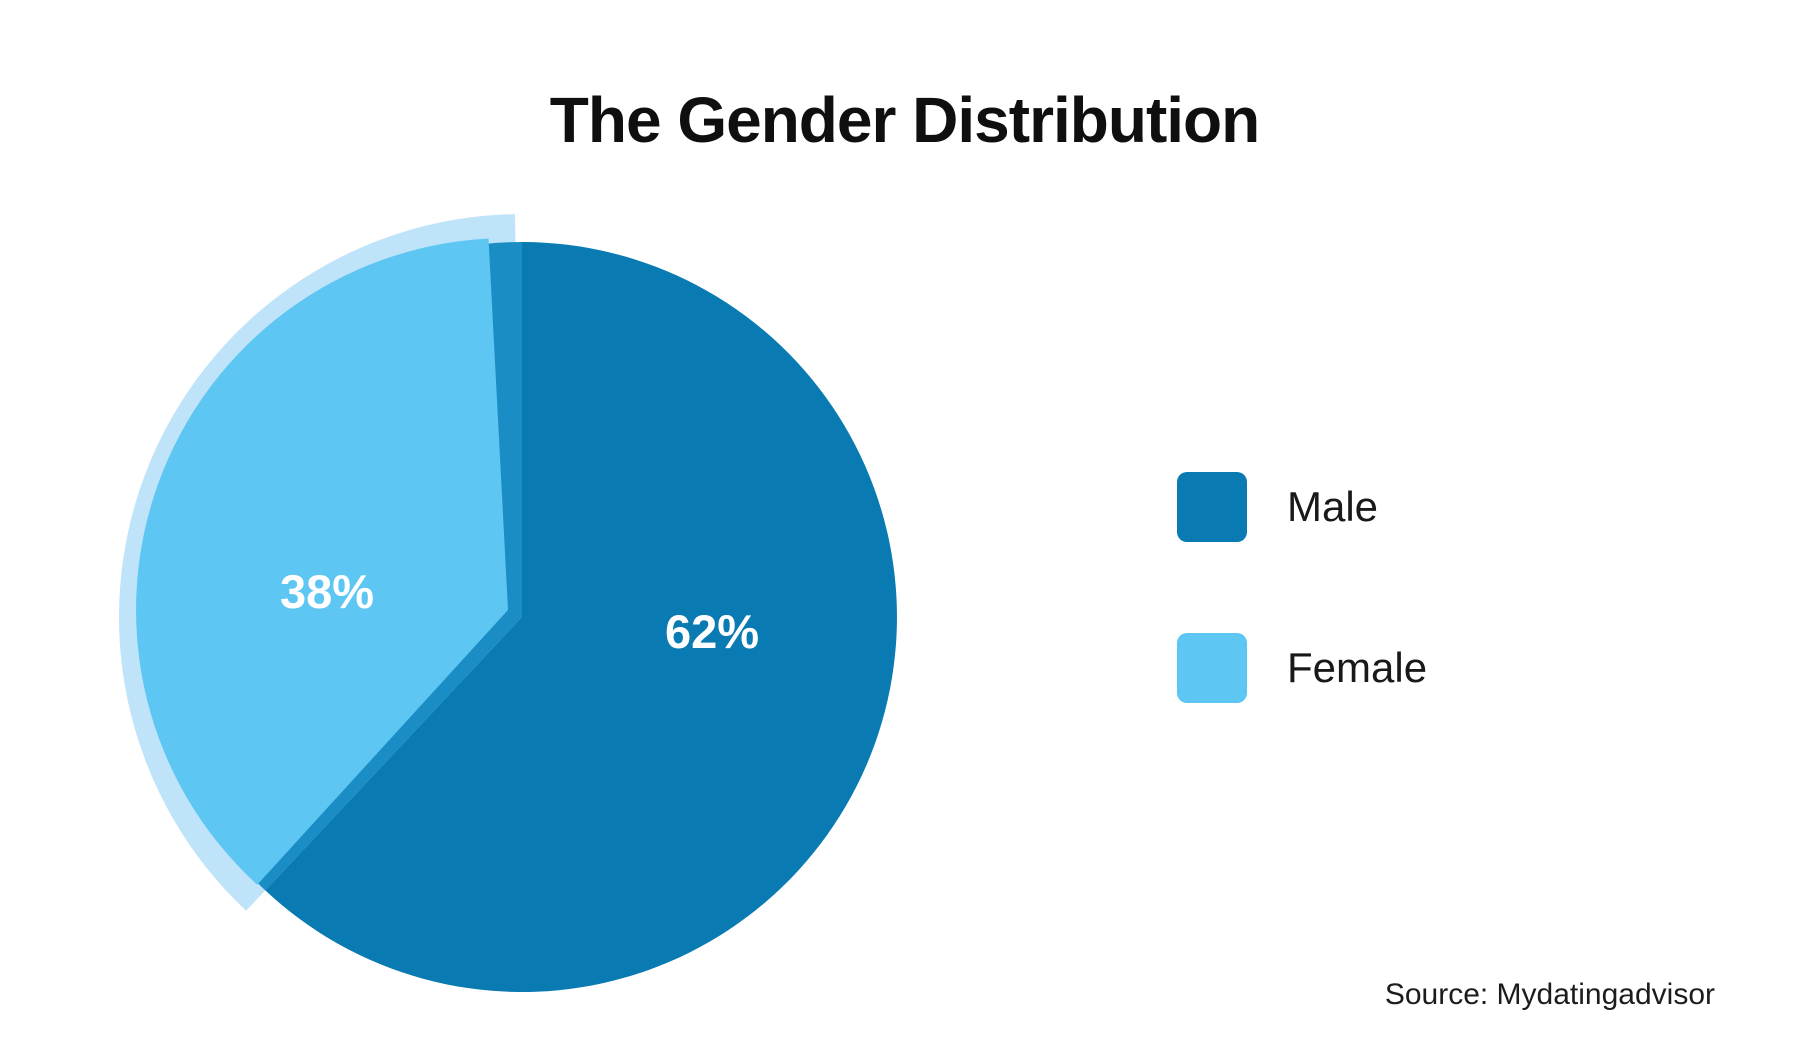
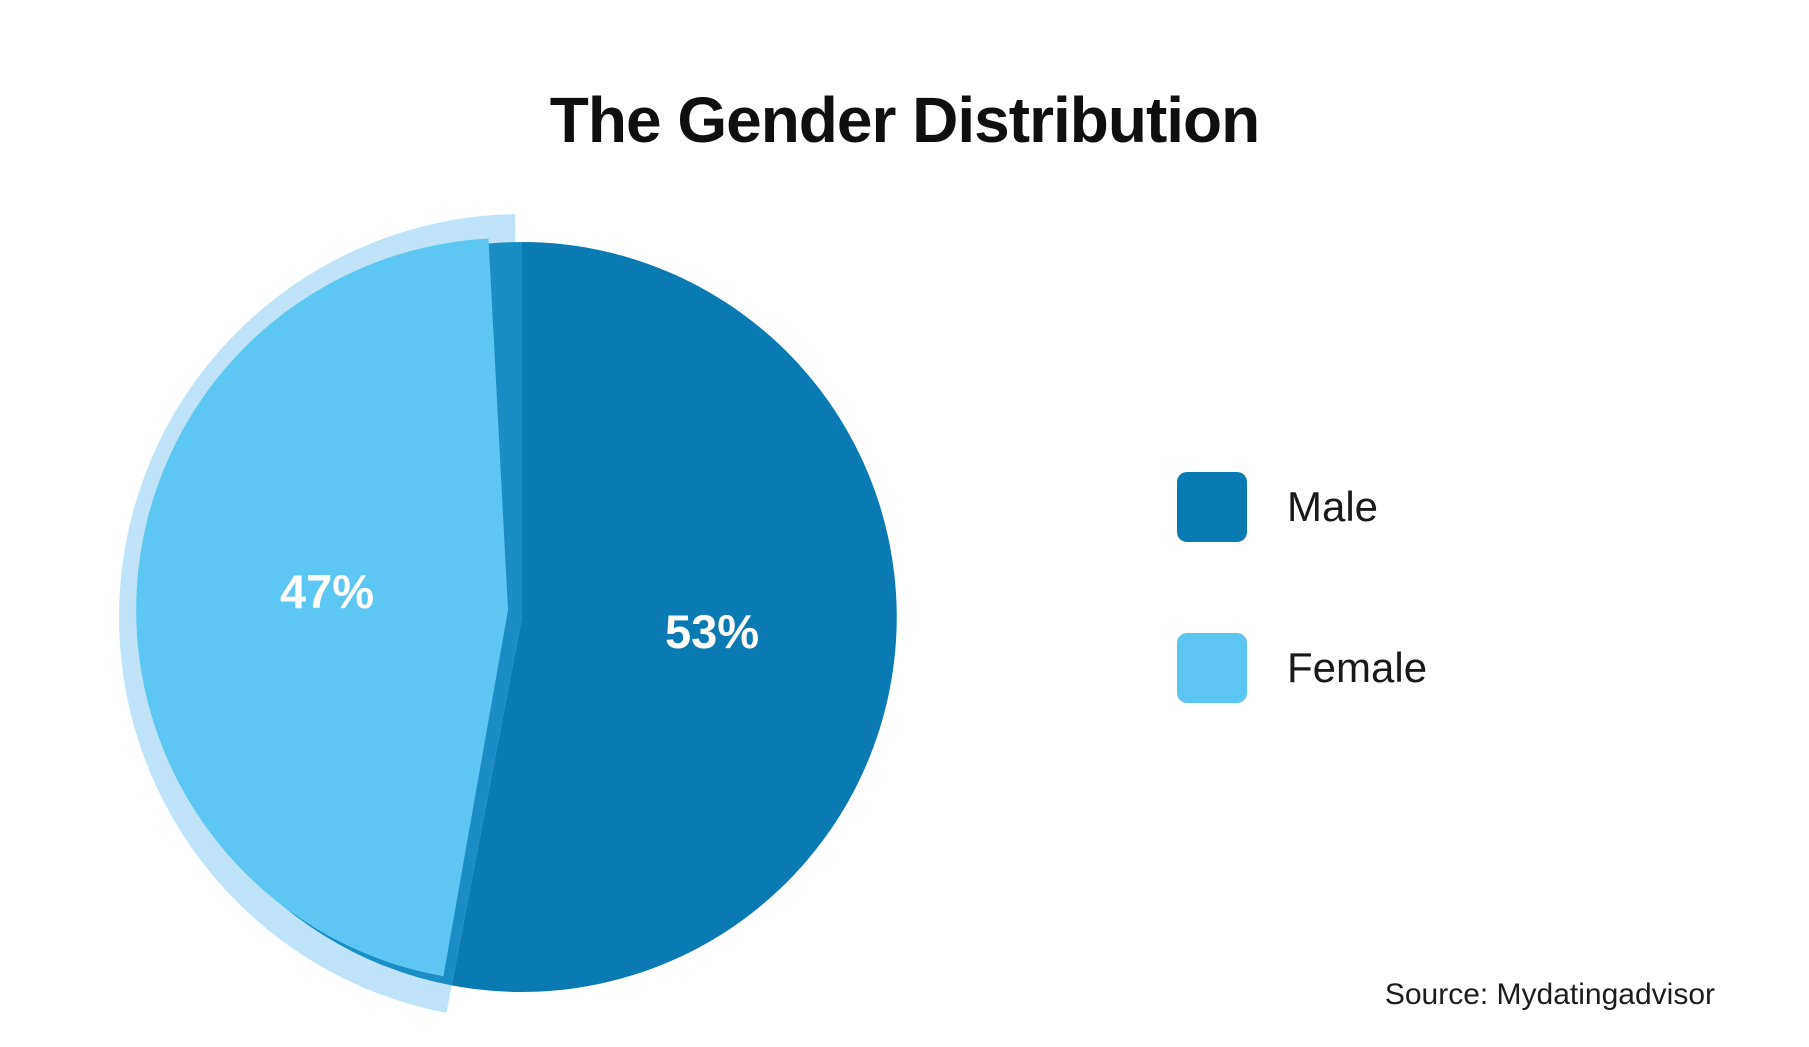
Male: 62% -> 53%
Female: 38% -> 47%
